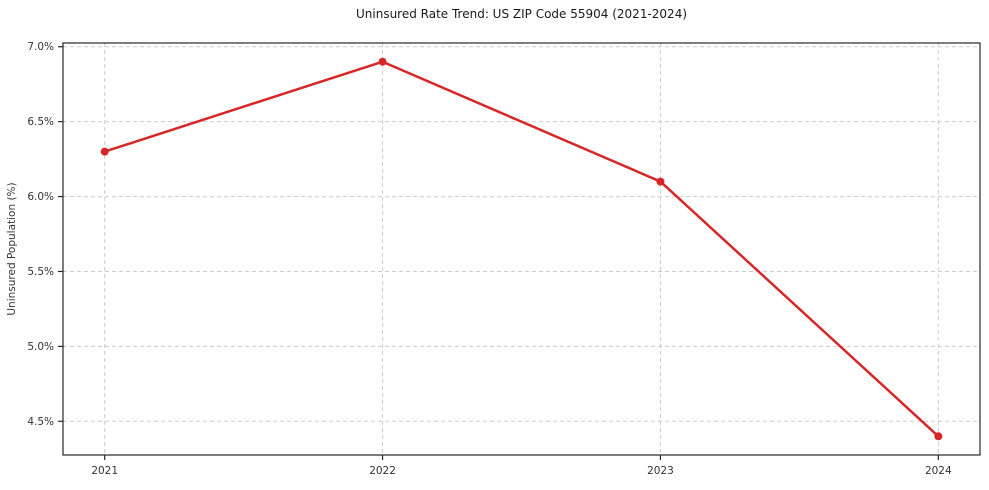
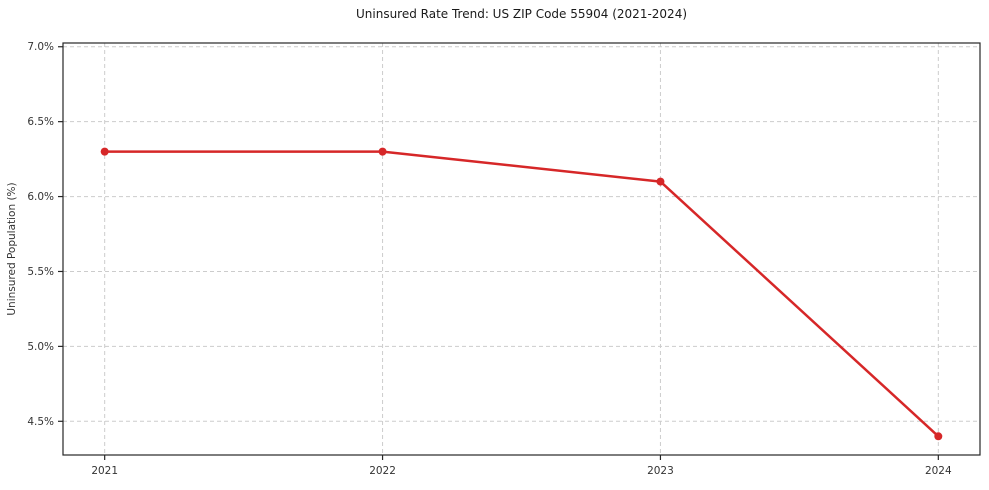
2022: 6.9% -> 6.3%
